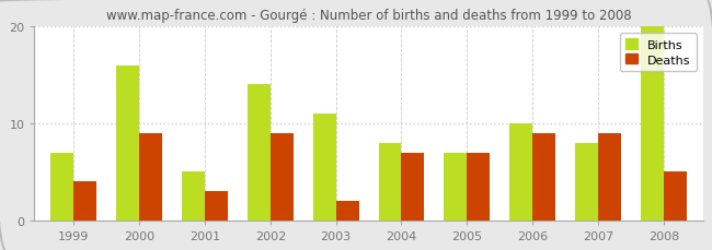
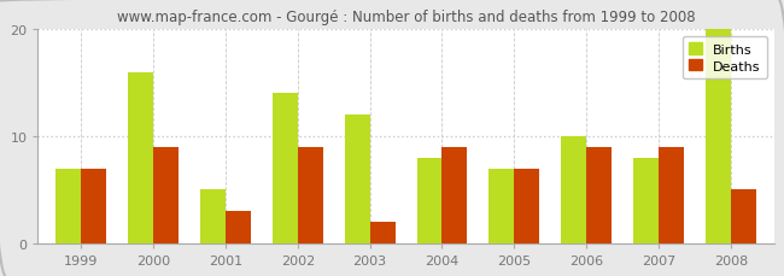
Deaths/1999: 4 -> 7
Births/2003: 11 -> 12
Deaths/2004: 7 -> 9
